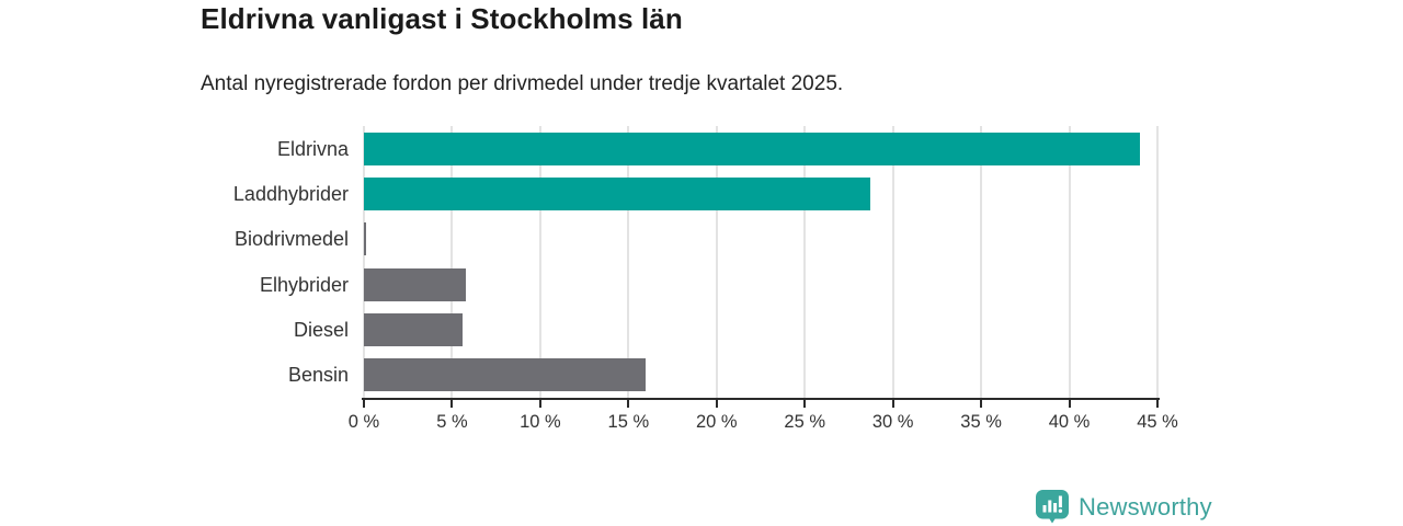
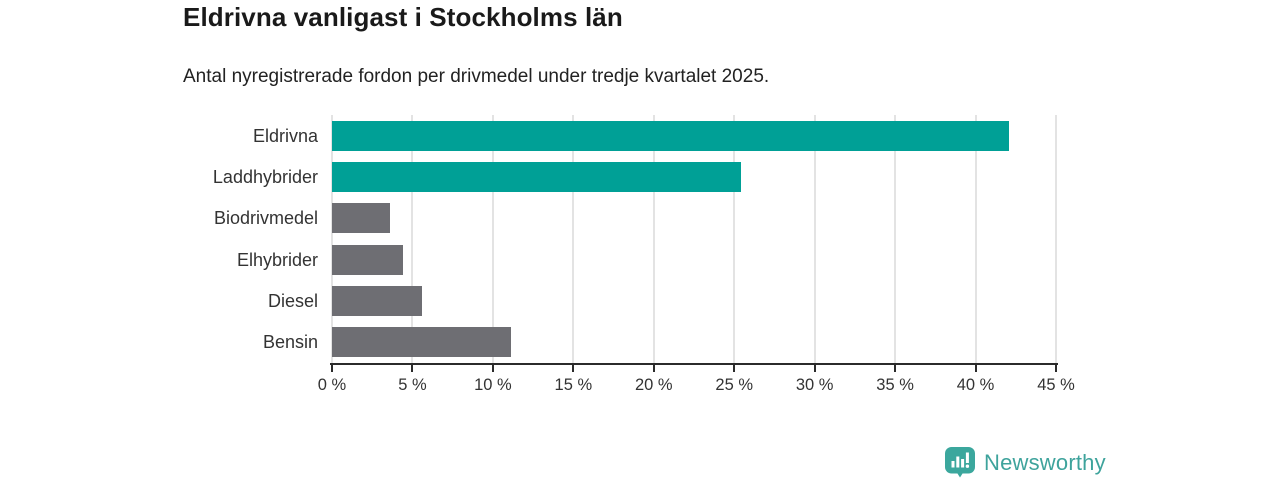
Eldrivna: 44.0% -> 42.1%
Laddhybrider: 28.7% -> 25.4%
Biodrivmedel: 0.1% -> 3.6%
Elhybrider: 5.8% -> 4.4%
Bensin: 16.0% -> 11.1%
